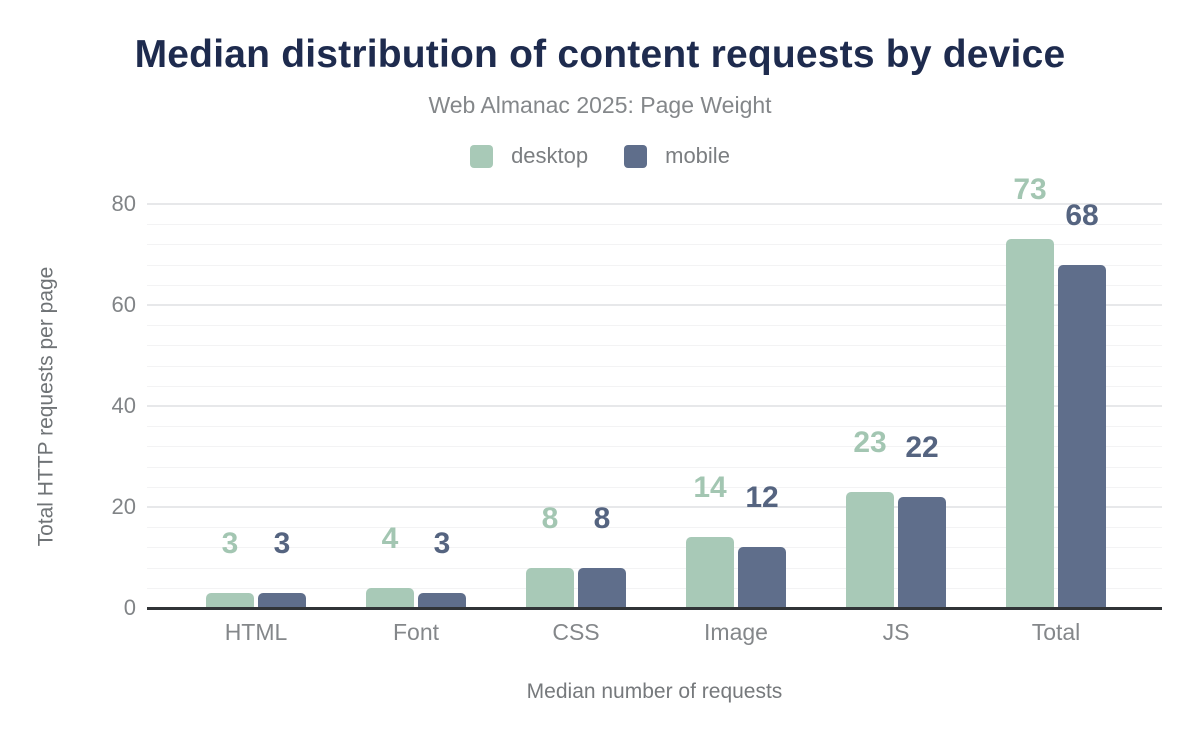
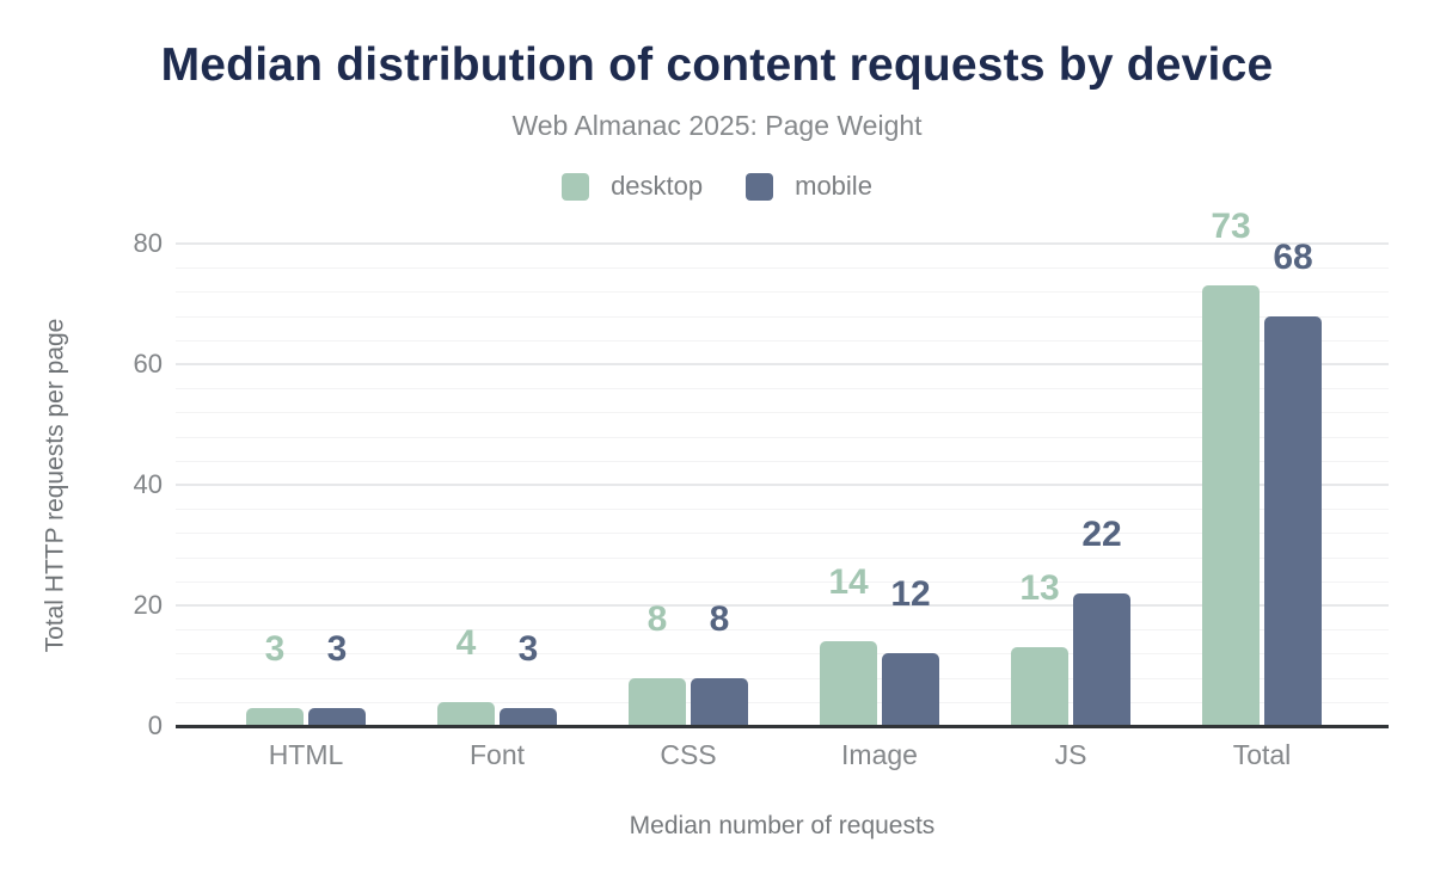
desktop/JS: 23 -> 13
